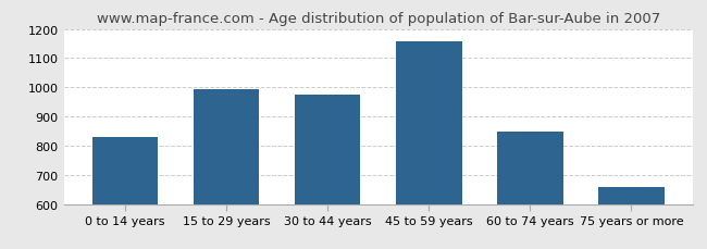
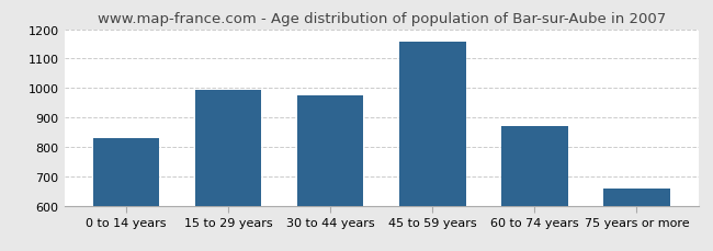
60 to 74 years: 850 -> 870
